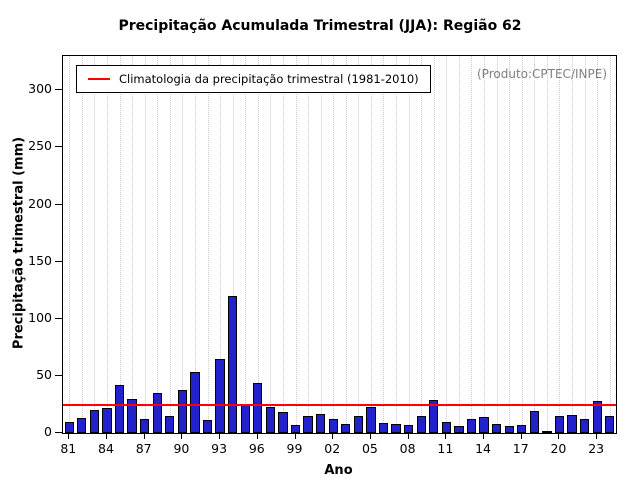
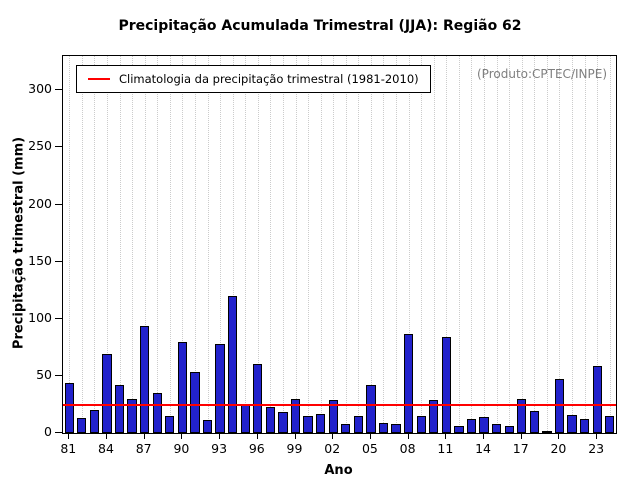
81: 10 -> 44
84: 22 -> 69
87: 12 -> 94
90: 38 -> 80
93: 65 -> 78
96: 44 -> 60
99: 7 -> 30
02: 12 -> 29
05: 23 -> 42
08: 7 -> 87
11: 10 -> 84
17: 7 -> 30
20: 15 -> 47
23: 28 -> 59
